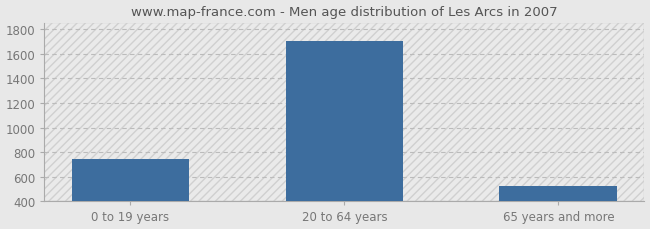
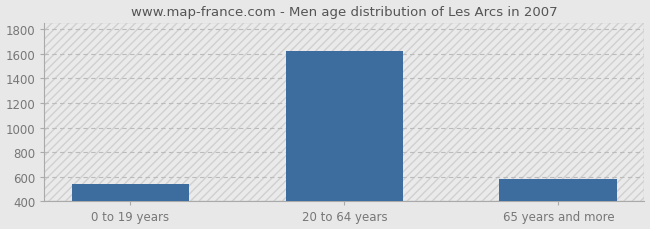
0 to 19 years: 740 -> 540
20 to 64 years: 1700 -> 1620
65 years and more: 520 -> 580
